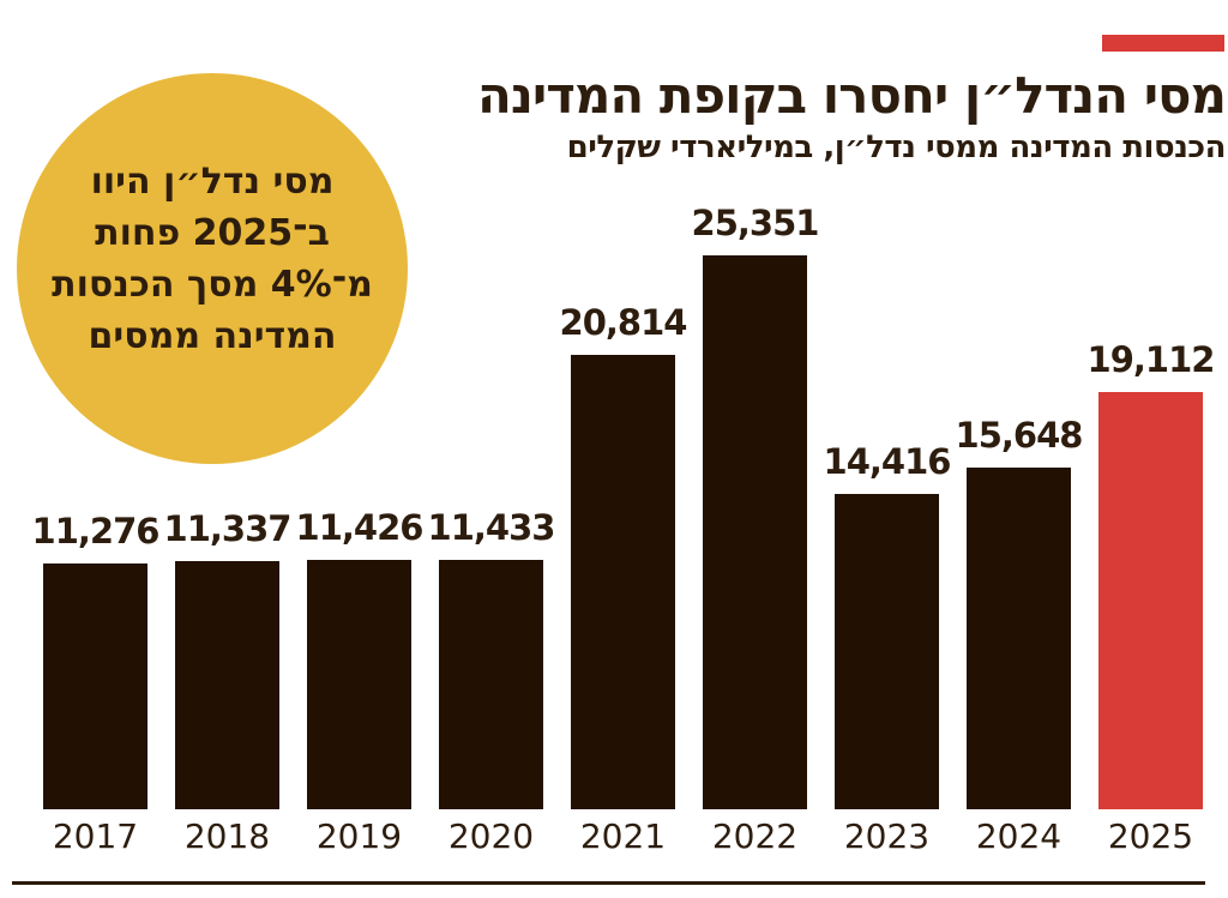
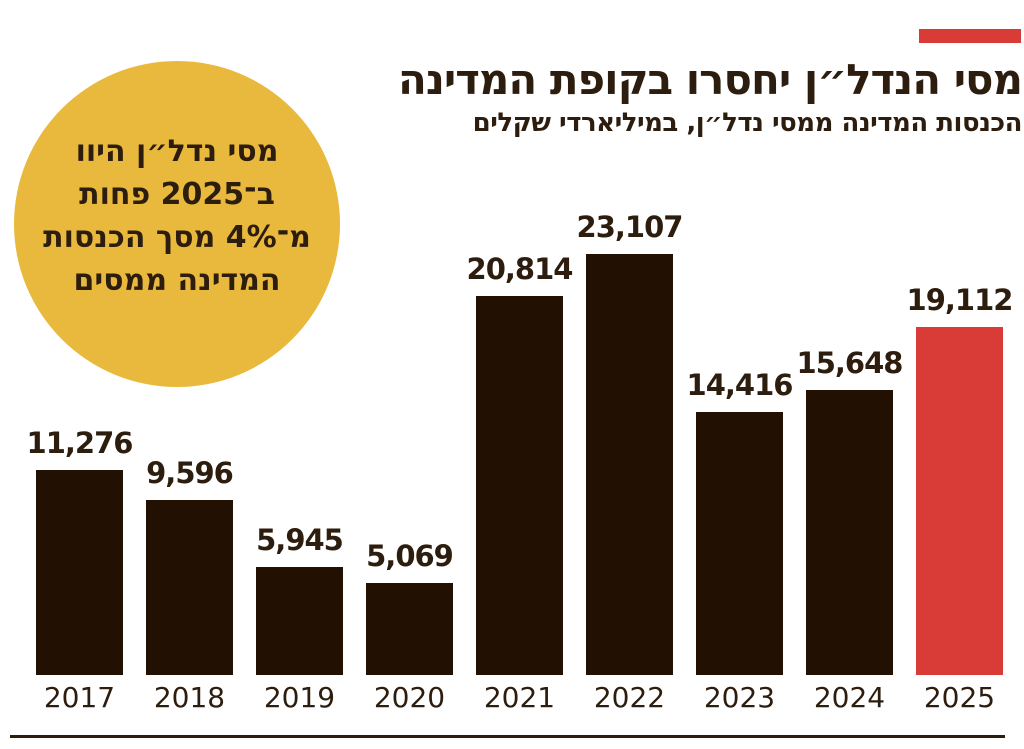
2018: 11,337 -> 9,596
2019: 11,426 -> 5,945
2020: 11,433 -> 5,069
2022: 25,351 -> 23,107
